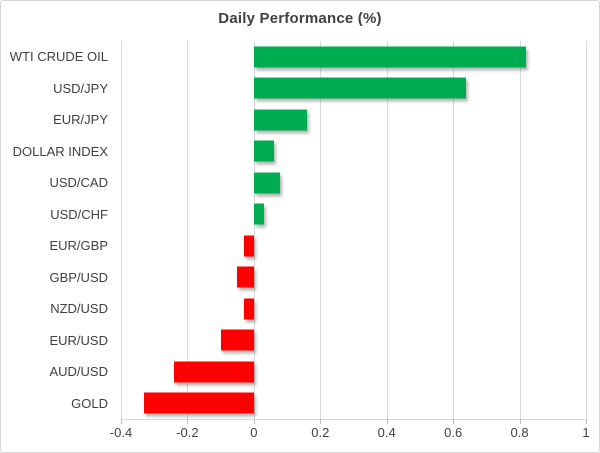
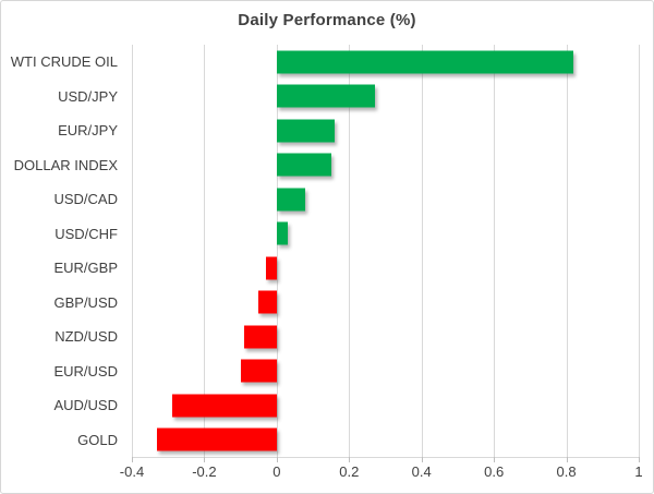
USD/JPY: 0.64 -> 0.27
DOLLAR INDEX: 0.06 -> 0.15
NZD/USD: -0.03 -> -0.09
AUD/USD: -0.24 -> -0.29
